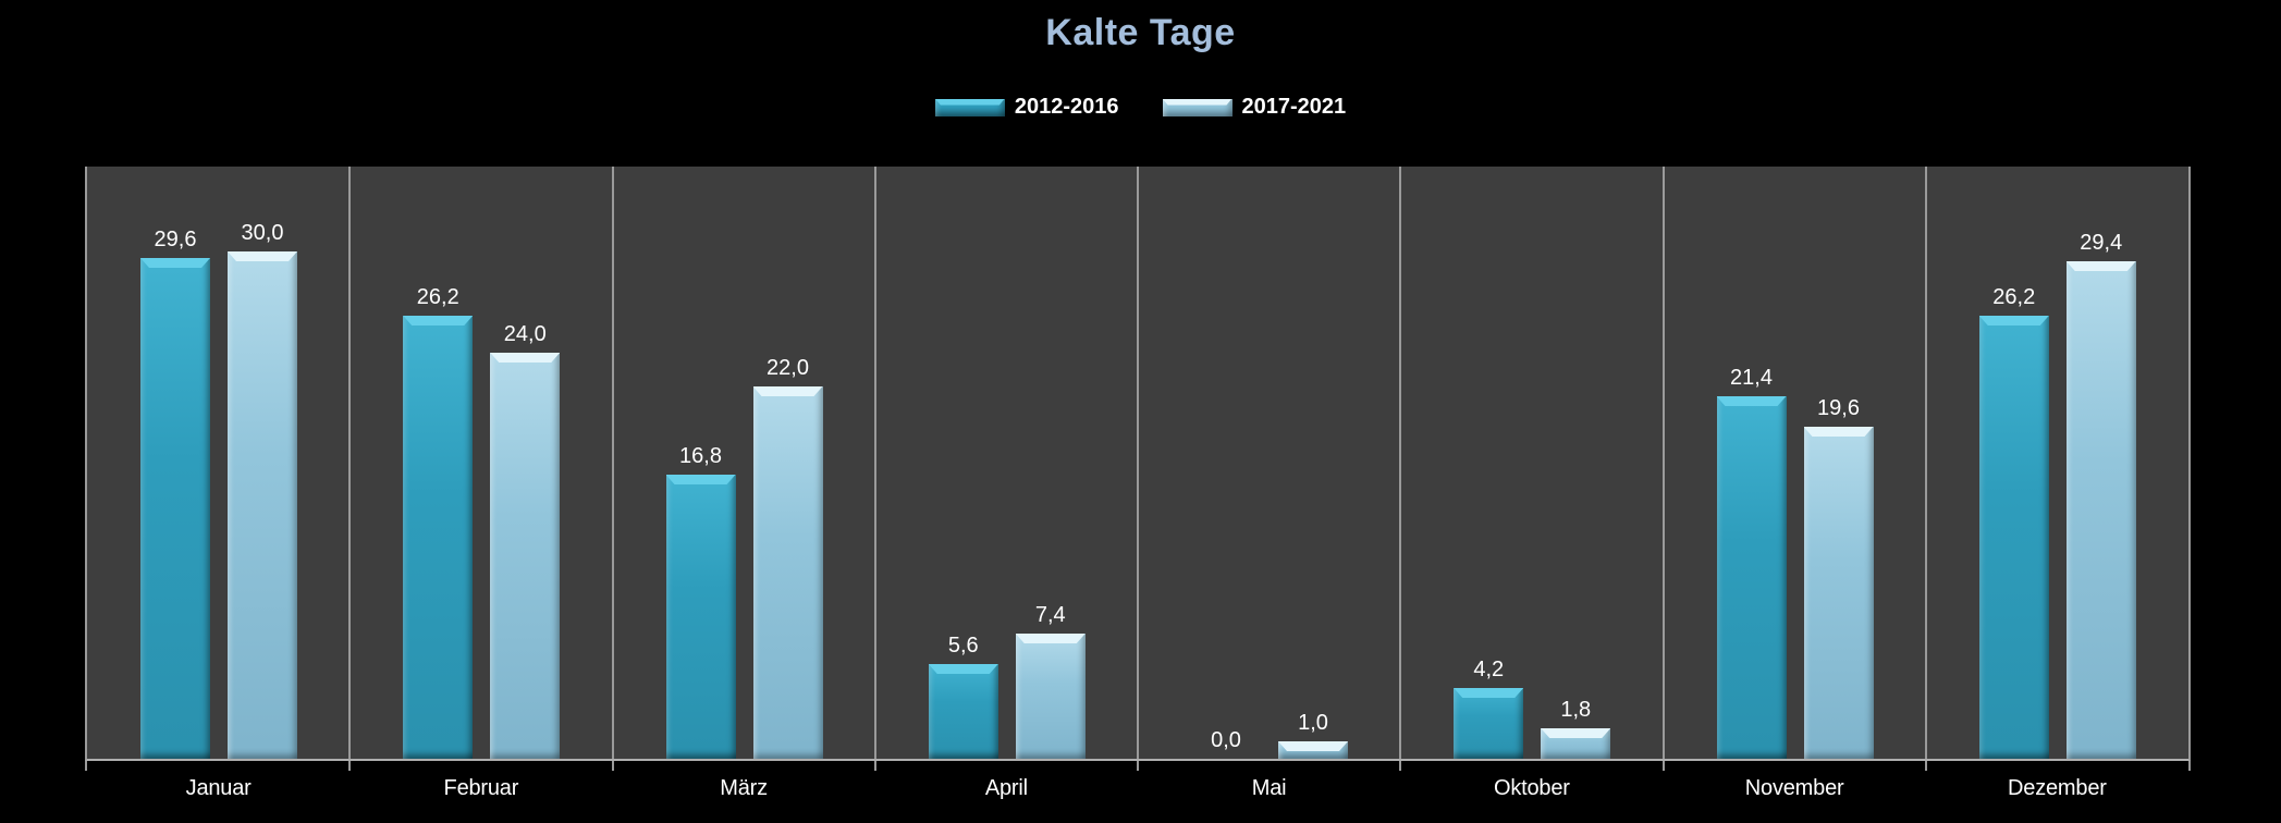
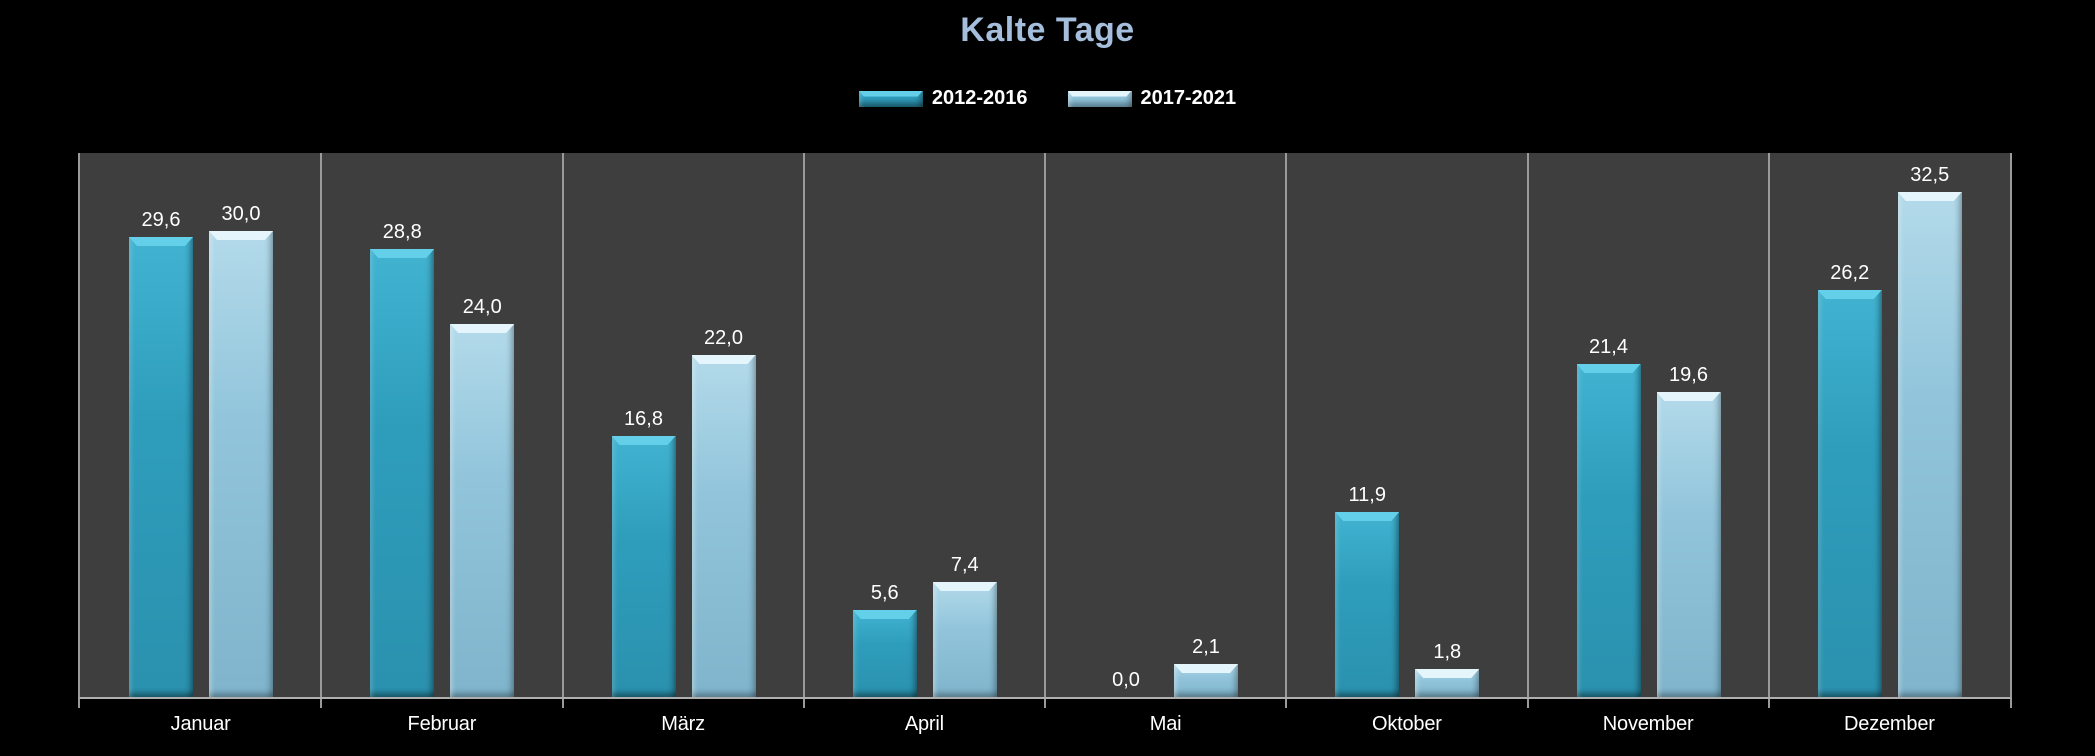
2012-2016/Februar: 26,2 -> 28,8
2017-2021/Mai: 1,0 -> 2,1
2012-2016/Oktober: 4,2 -> 11,9
2017-2021/Dezember: 29,4 -> 32,5
